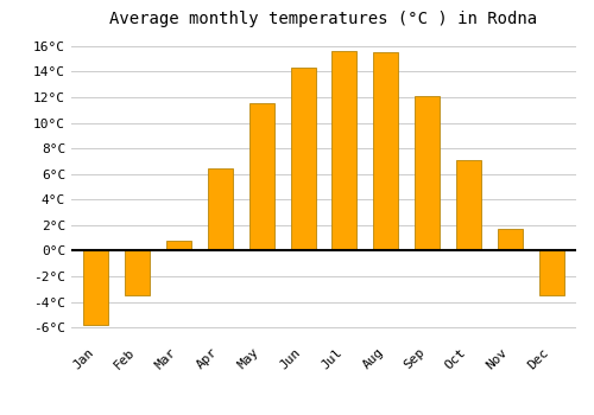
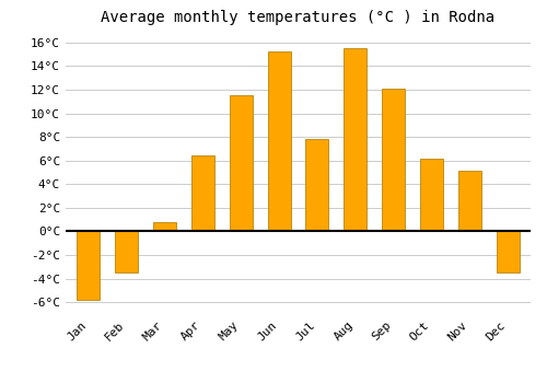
Jun: 14.3°C -> 15.2°C
Jul: 15.6°C -> 7.8°C
Oct: 7.1°C -> 6.2°C
Nov: 1.7°C -> 5.1°C
